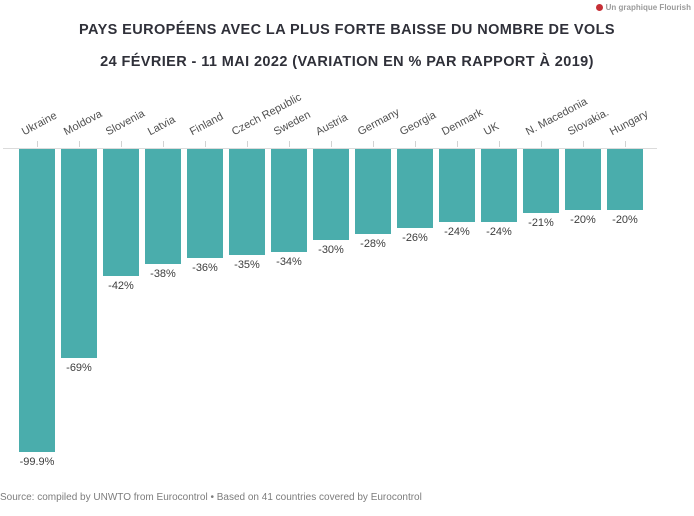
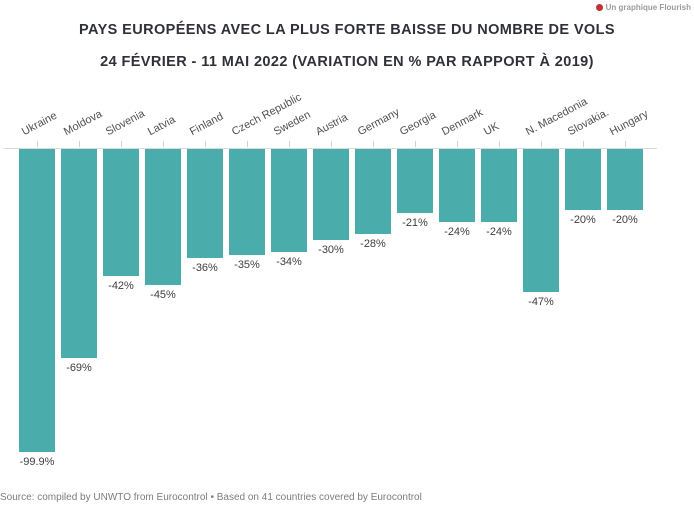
Latvia: -38% -> -45%
Georgia: -26% -> -21%
N. Macedonia: -21% -> -47%
